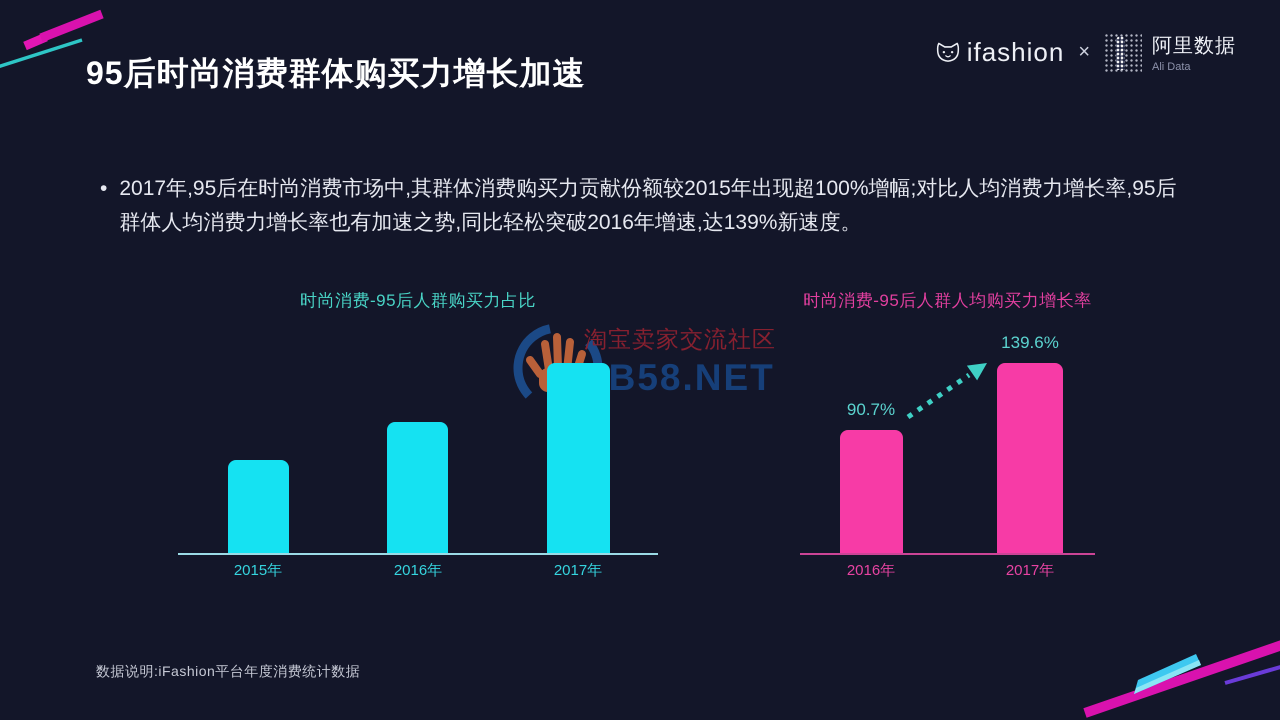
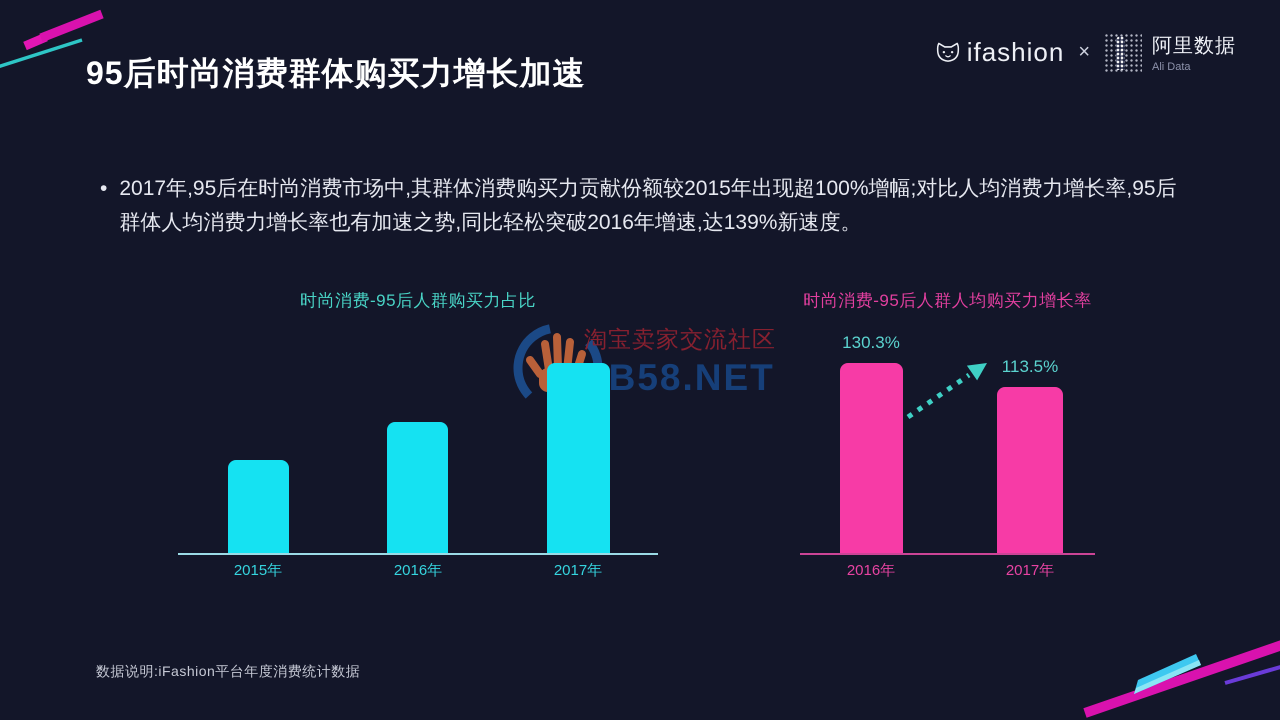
时尚消费-95后人群人均购买力增长率/2016年: 90.7% -> 130.3%
时尚消费-95后人群人均购买力增长率/2017年: 139.6% -> 113.5%
